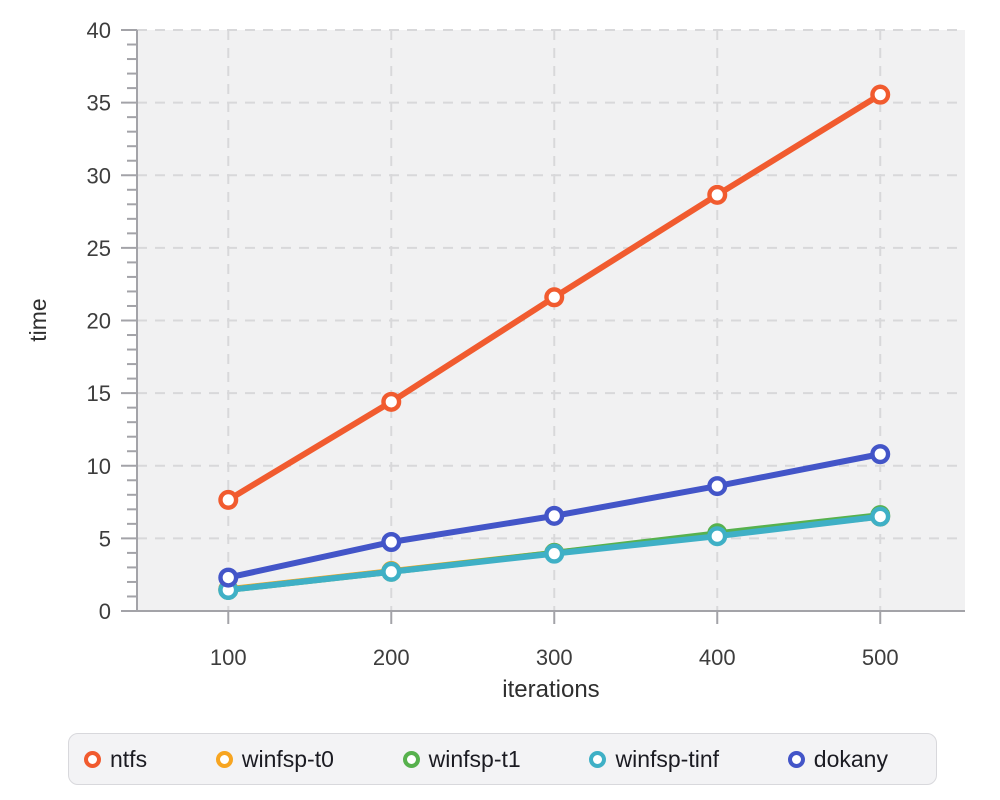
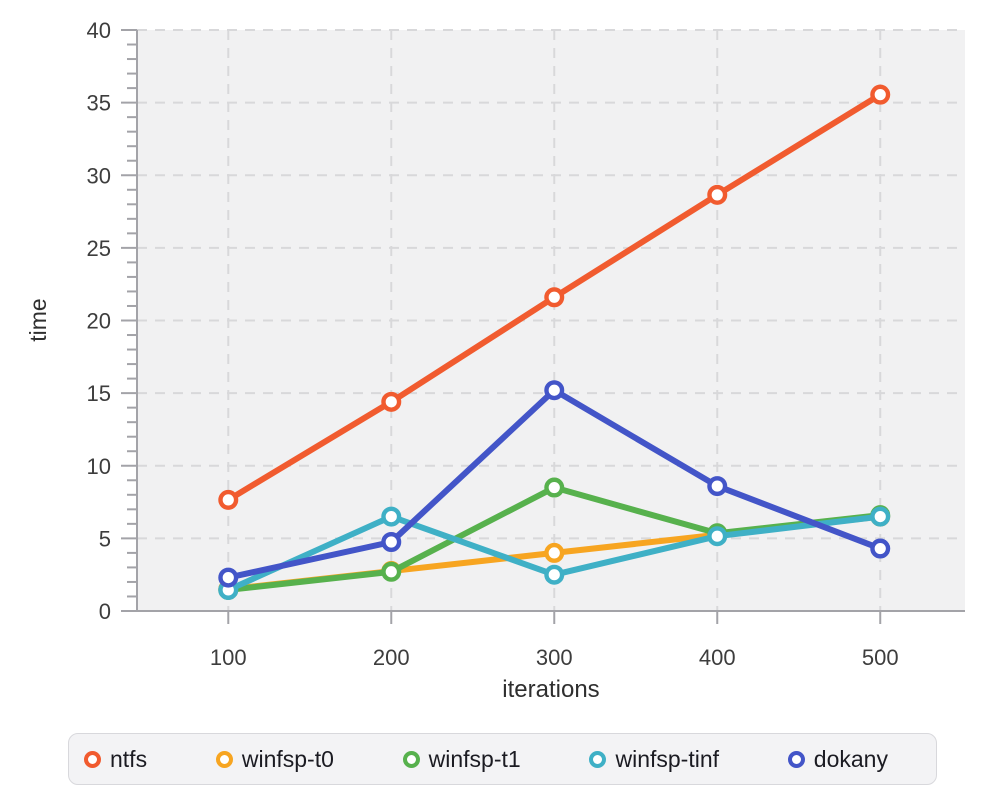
winfsp-tinf/200: 2.7 -> 6.5
winfsp-t1/300: 4.0 -> 8.5
winfsp-tinf/300: 4.0 -> 2.5
dokany/300: 6.5 -> 15.2
dokany/500: 10.8 -> 4.3
